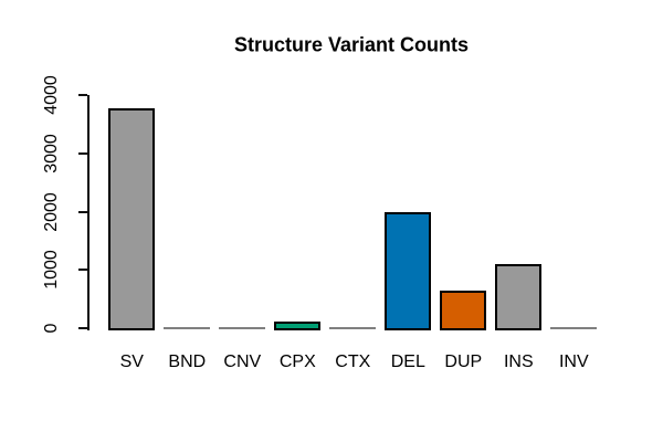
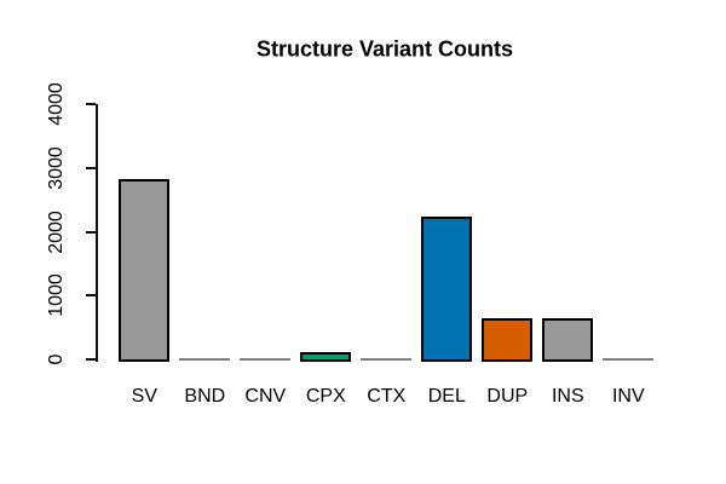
SV: 3800 -> 2800
DEL: 2000 -> 2200
INS: 1100 -> 600
